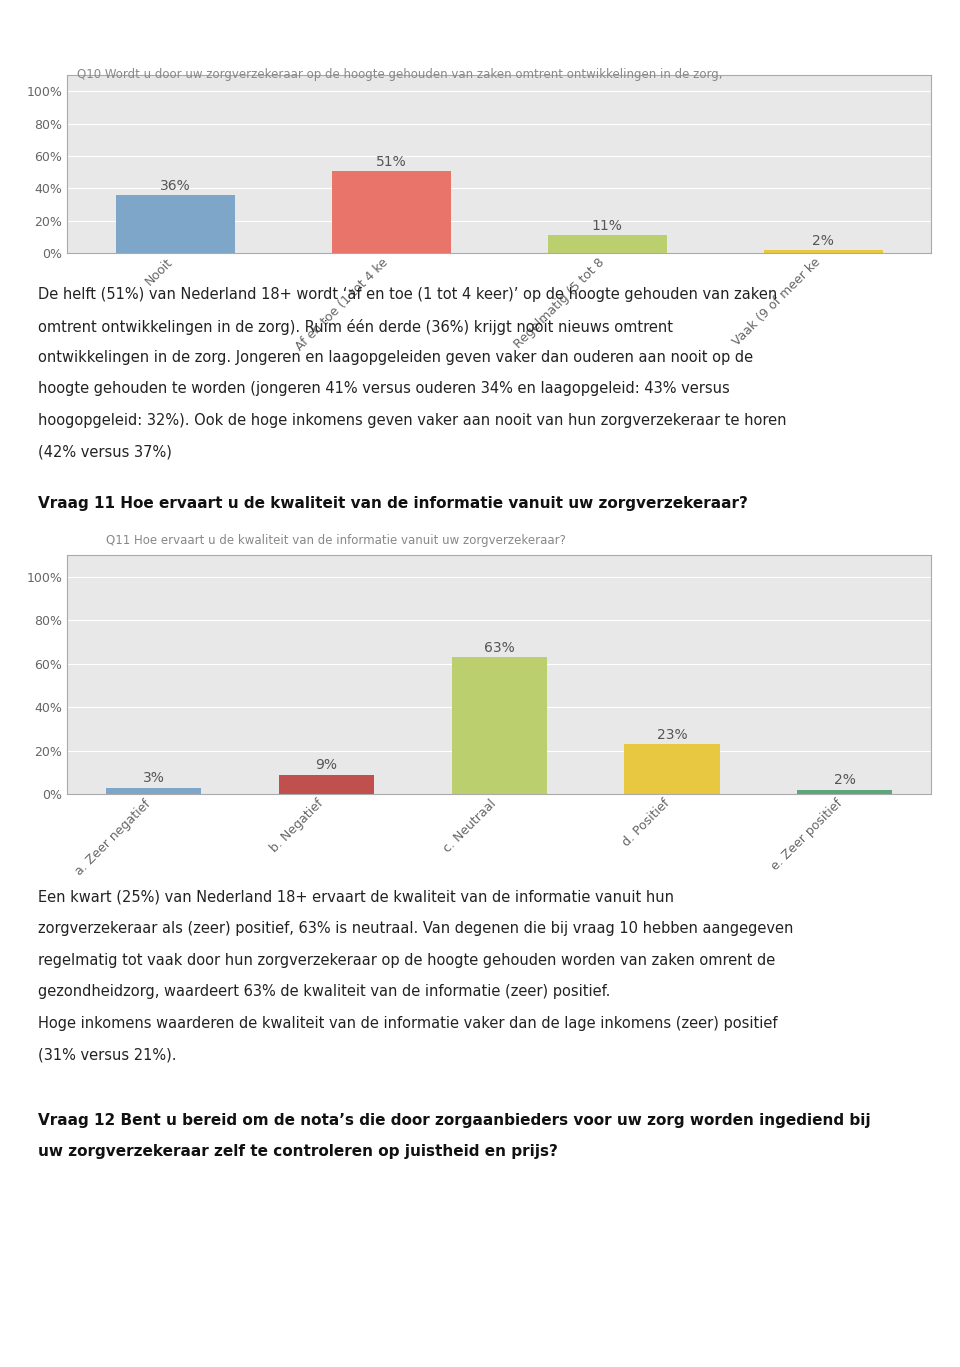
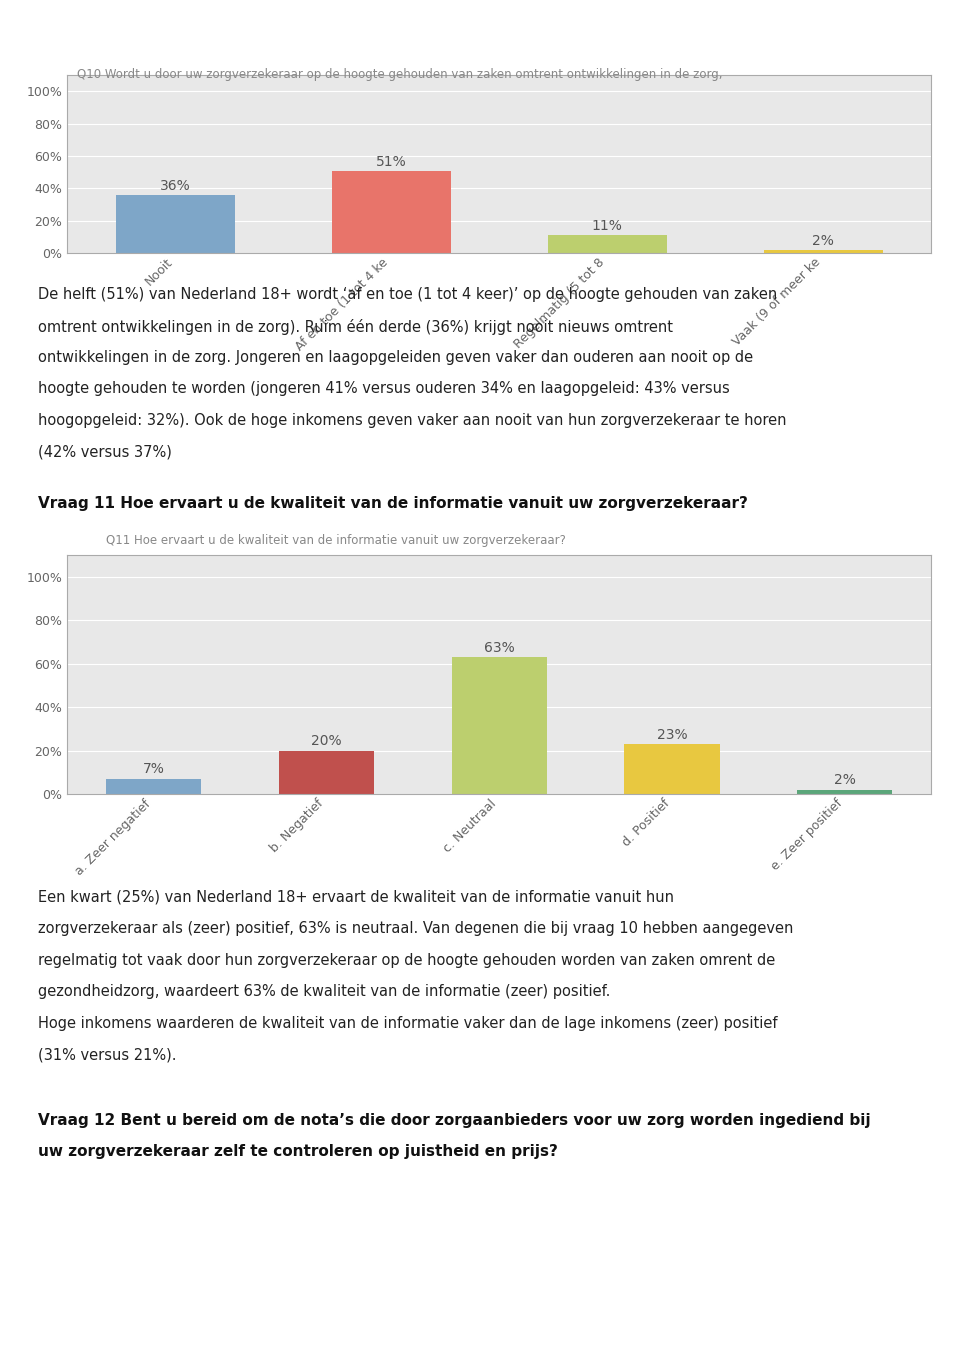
a. Zeer negatief: 3% -> 7%
b. Negatief: 9% -> 20%
